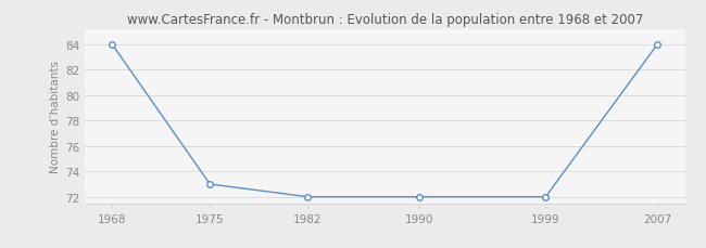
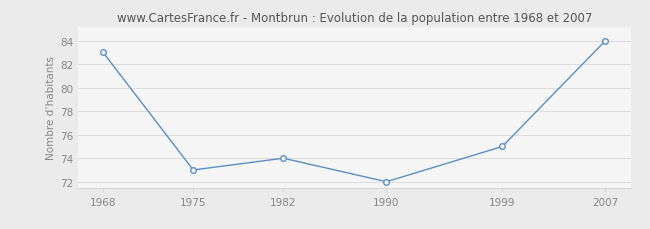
1968: 84 -> 83
1982: 72 -> 74
1999: 72 -> 75
